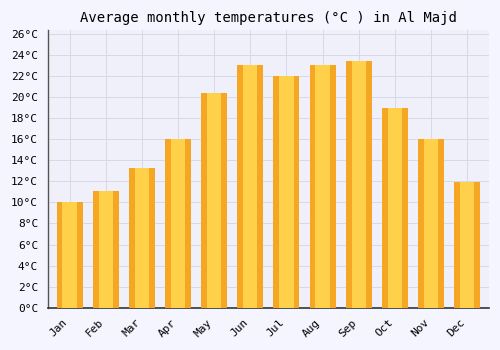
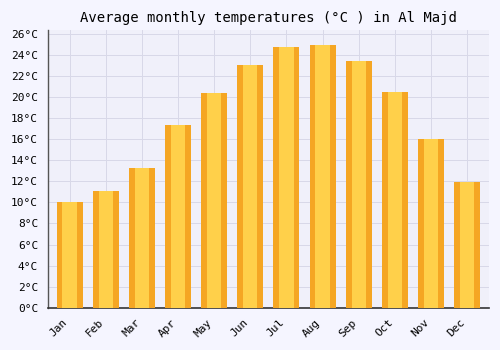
Apr: 16.0°C -> 17.3°C
Jul: 22.0°C -> 24.7°C
Aug: 23.0°C -> 24.9°C
Oct: 18.9°C -> 20.5°C
